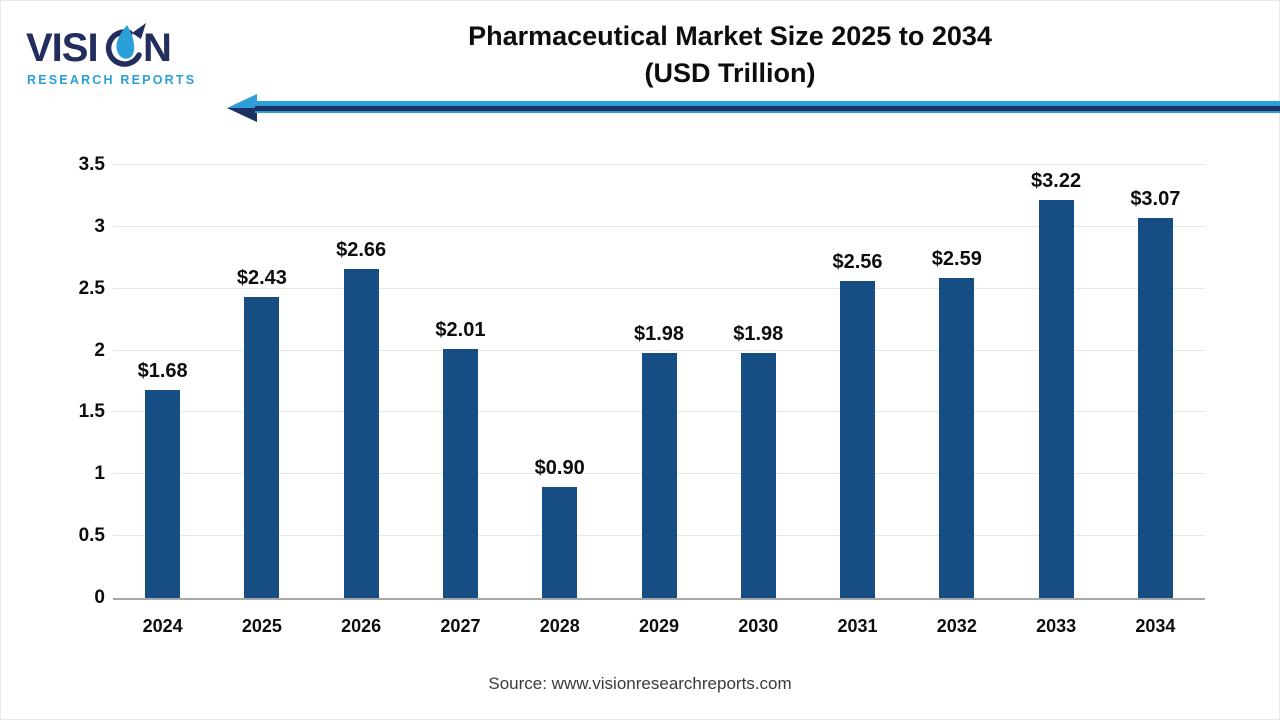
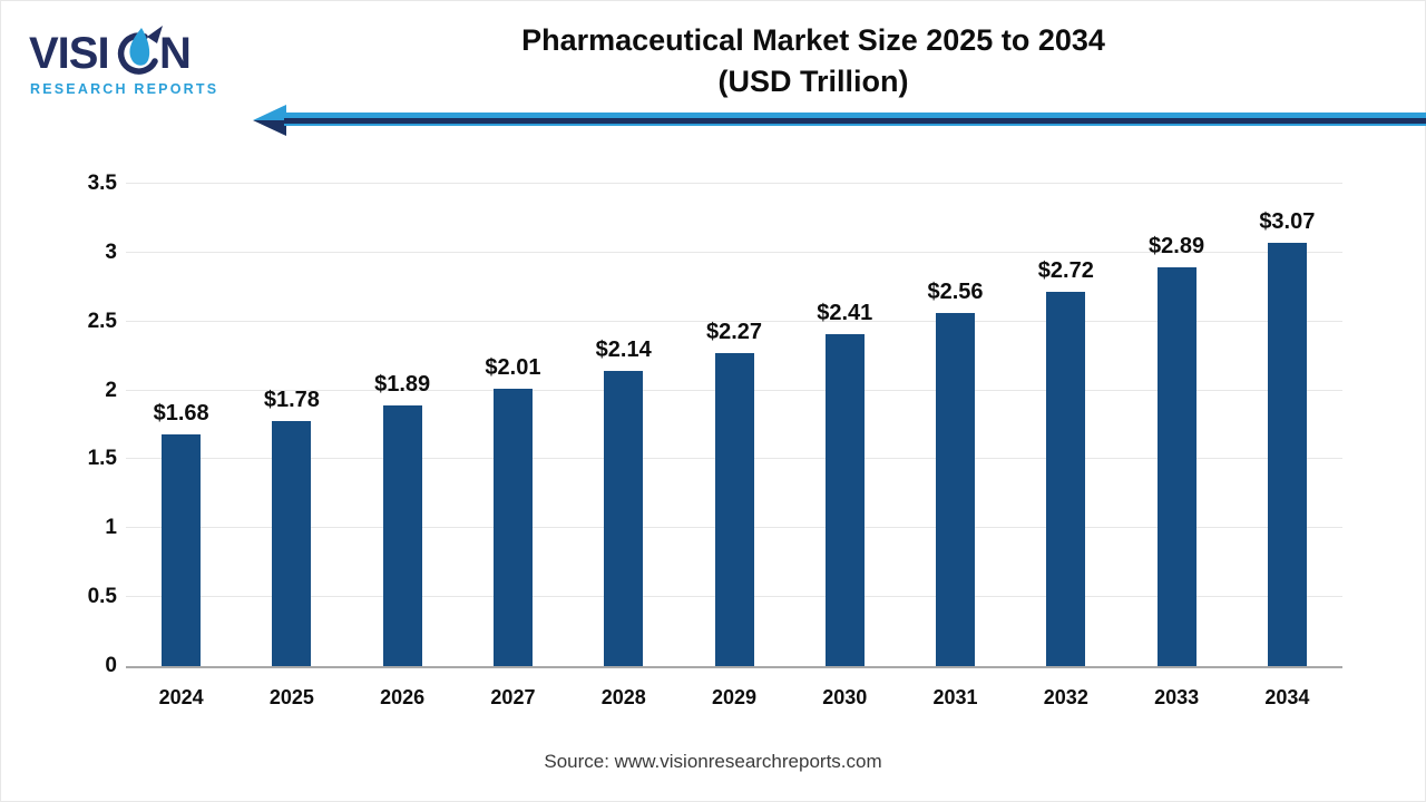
2025: $2.43 -> $1.78
2026: $2.66 -> $1.89
2028: $0.90 -> $2.14
2029: $1.98 -> $2.27
2030: $1.98 -> $2.41
2032: $2.59 -> $2.72
2033: $3.22 -> $2.89
